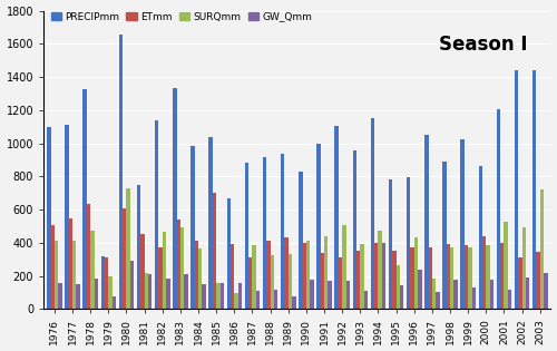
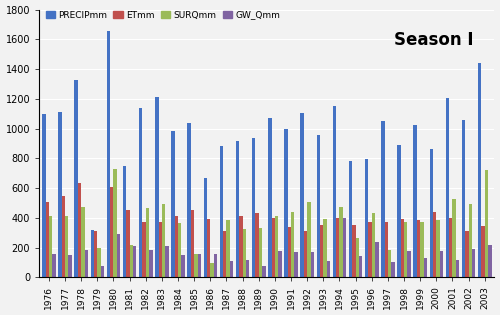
PRECIPmm/1983: 1330 -> 1220
ETmm/1983: 540 -> 380
ETmm/1985: 700 -> 460
PRECIPmm/1990: 830 -> 1070
PRECIPmm/2002: 1440 -> 1060
